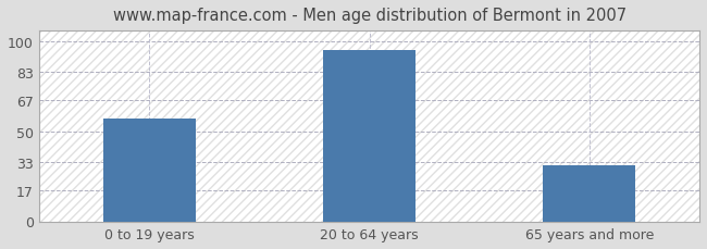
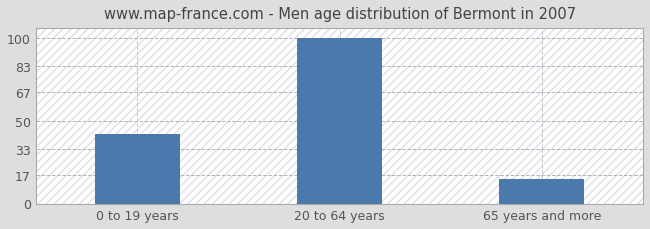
0 to 19 years: 57 -> 42
20 to 64 years: 95 -> 100
65 years and more: 31 -> 15
